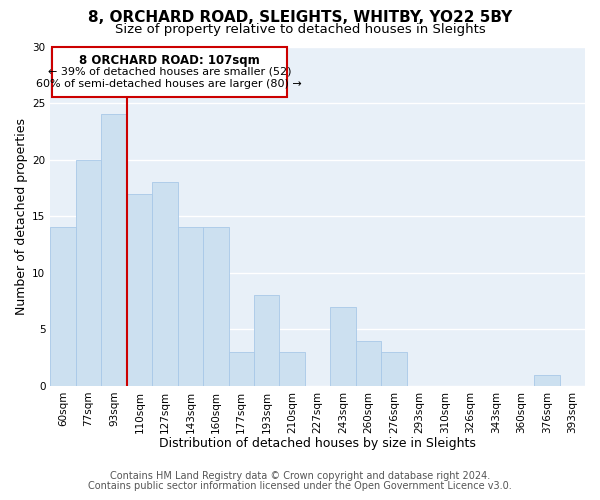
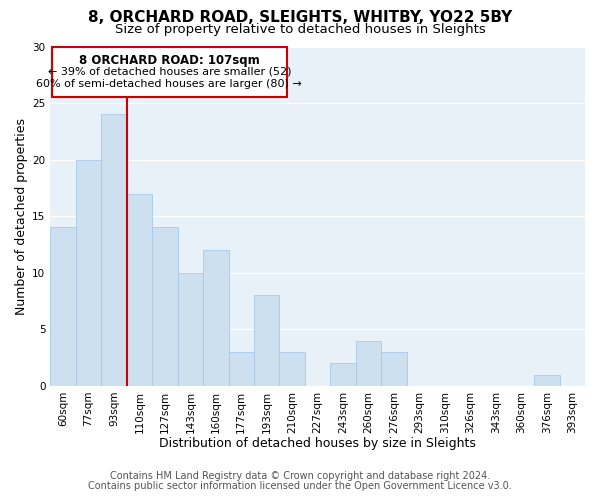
127sqm: 18 -> 14
143sqm: 14 -> 10
160sqm: 14 -> 12
243sqm: 7 -> 2
